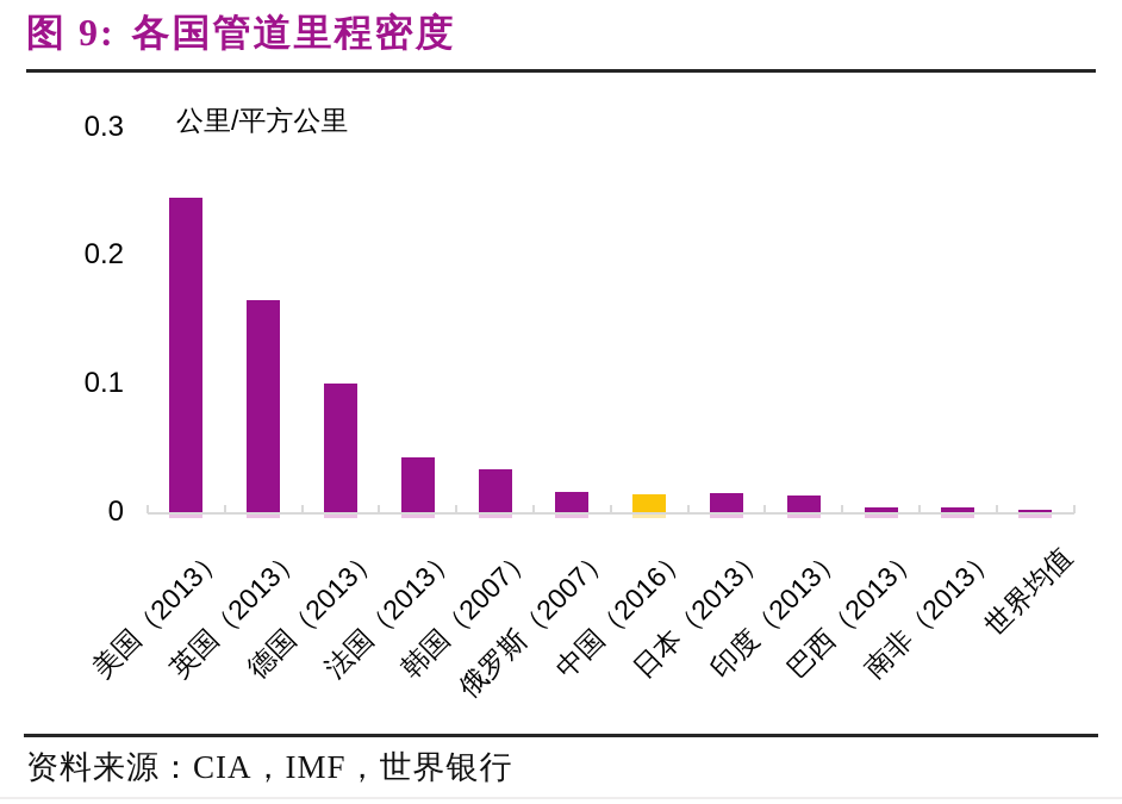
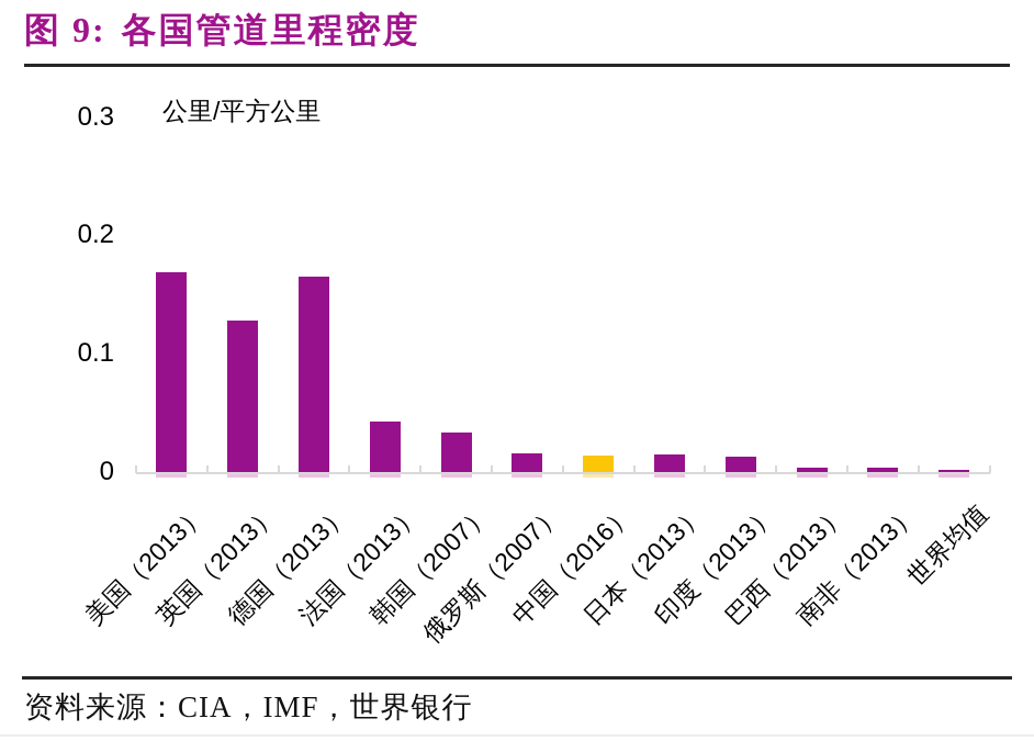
美国（2013）: 0.245 -> 0.169
英国（2013）: 0.165 -> 0.128
德国（2013）: 0.100 -> 0.165
